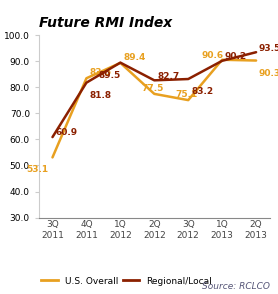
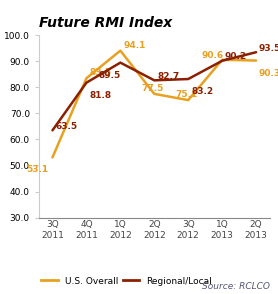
Regional/Local/3Q 2011: 60.9 -> 63.5
U.S. Overall/1Q 2012: 89.4 -> 94.1
